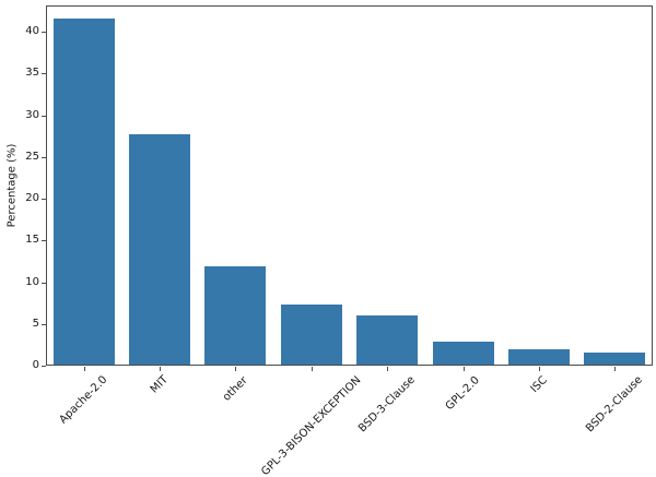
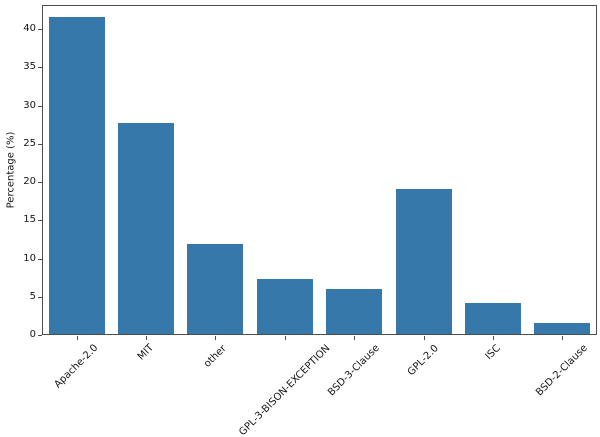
GPL-2.0: 3 -> 19
ISC: 2 -> 4
